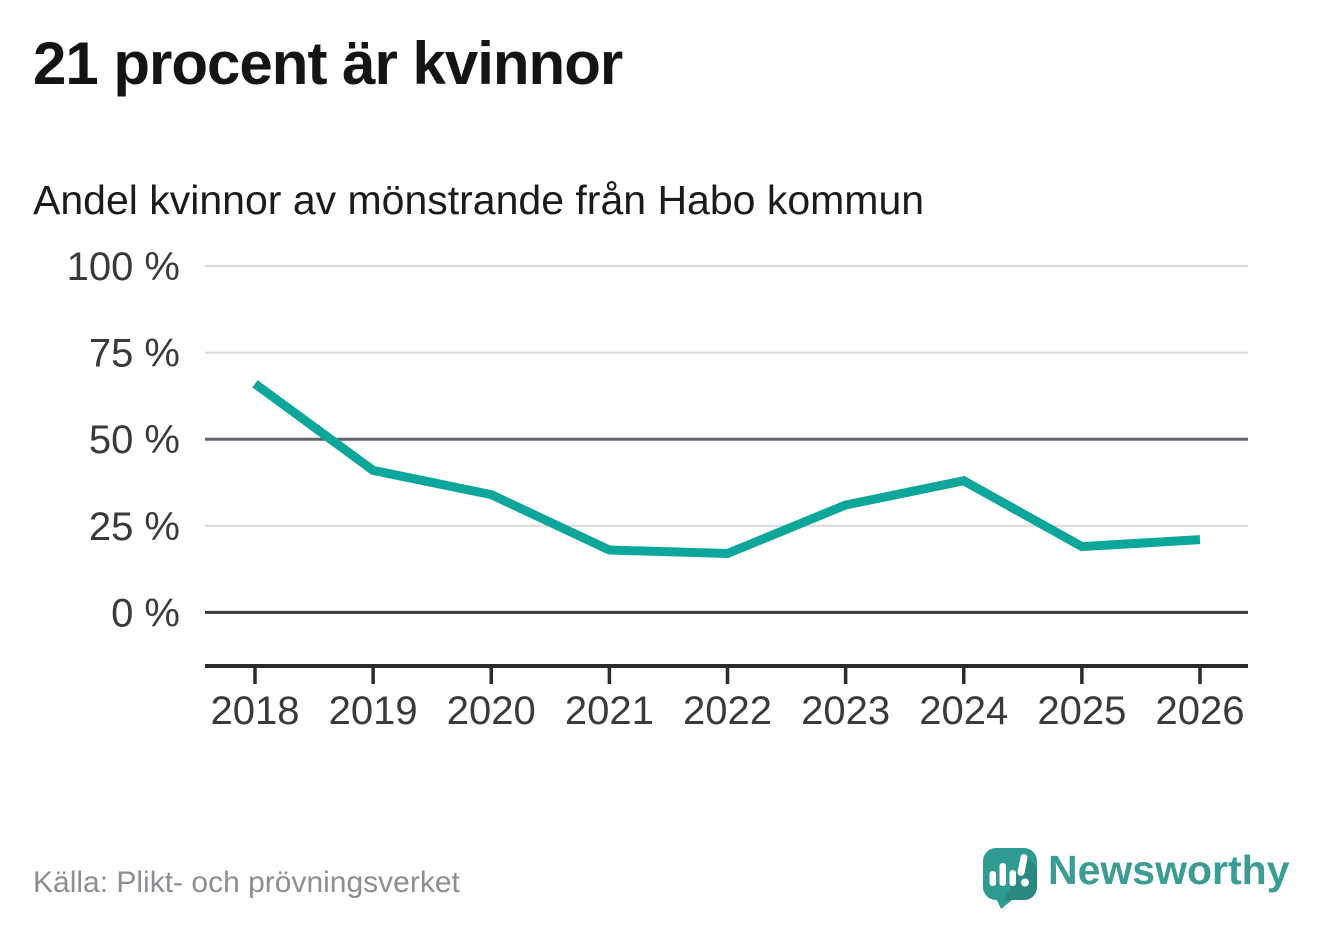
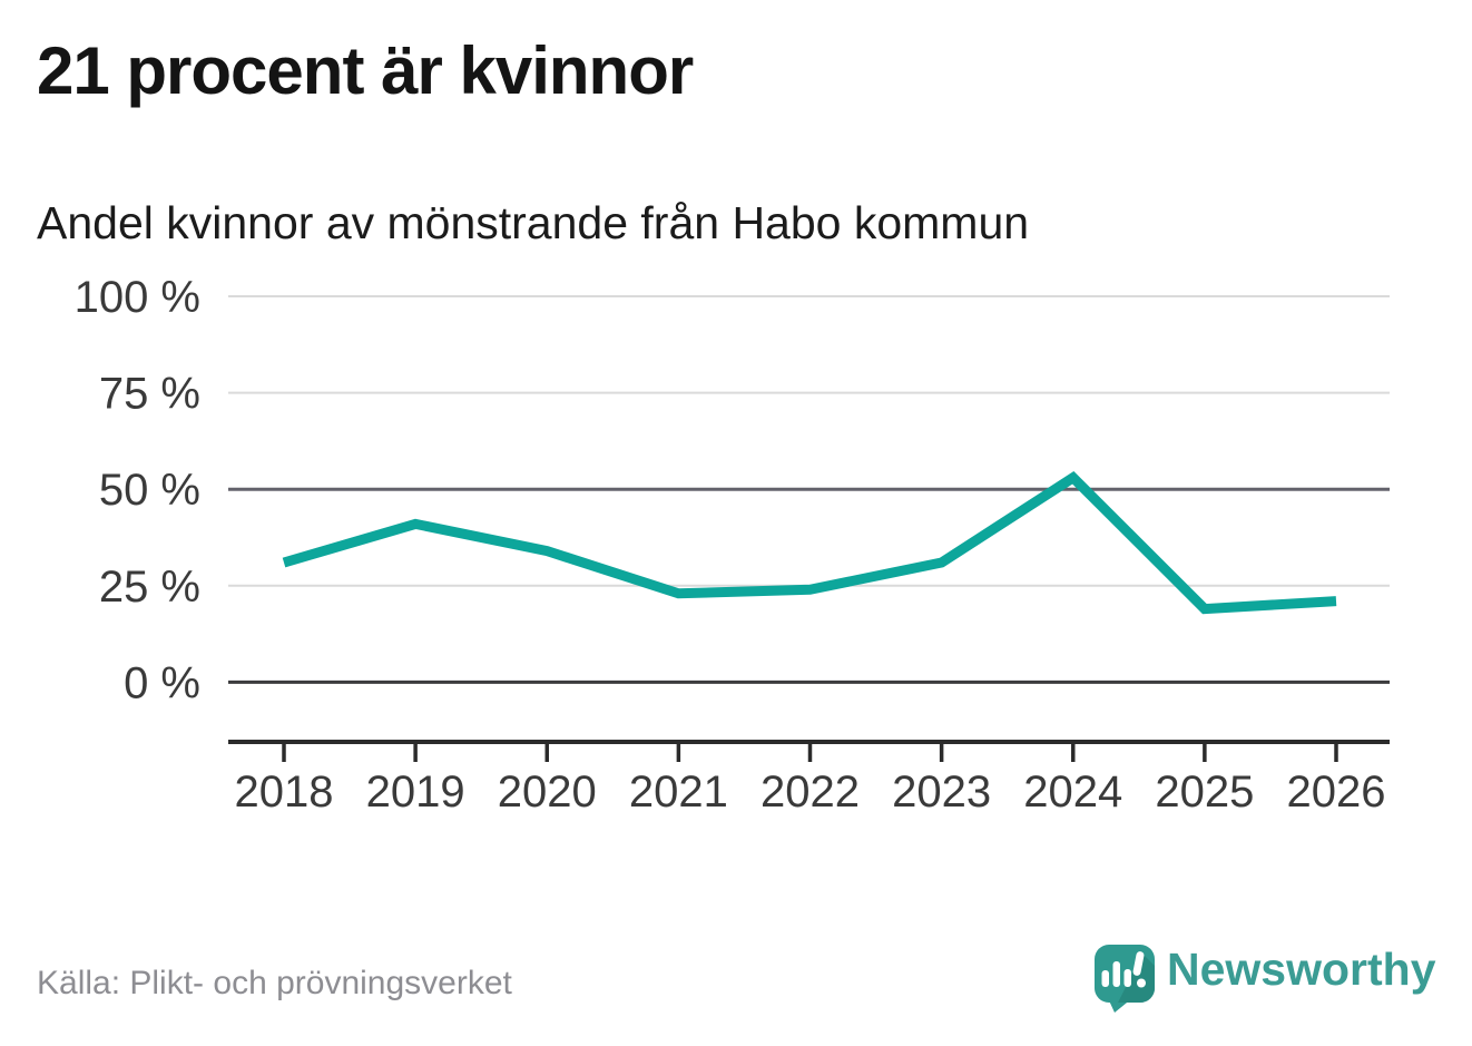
2018: 66% -> 31%
2021: 18% -> 23%
2022: 17% -> 24%
2024: 38% -> 53%
